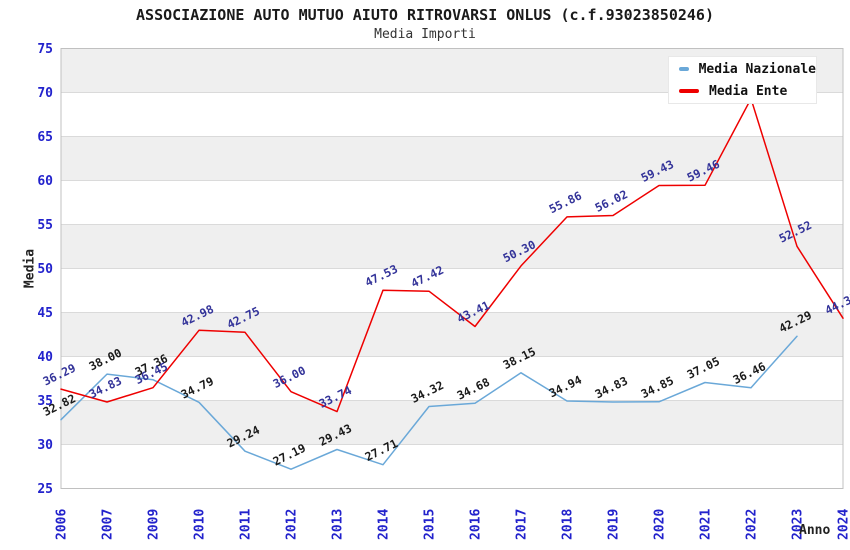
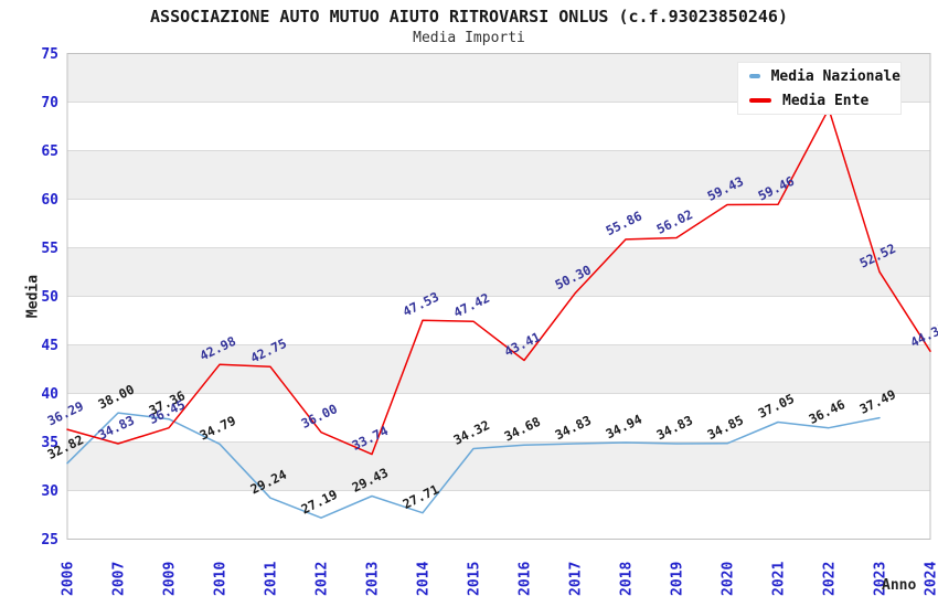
Media Nazionale/2017: 38.15 -> 34.83
Media Nazionale/2023: 42.29 -> 37.49
